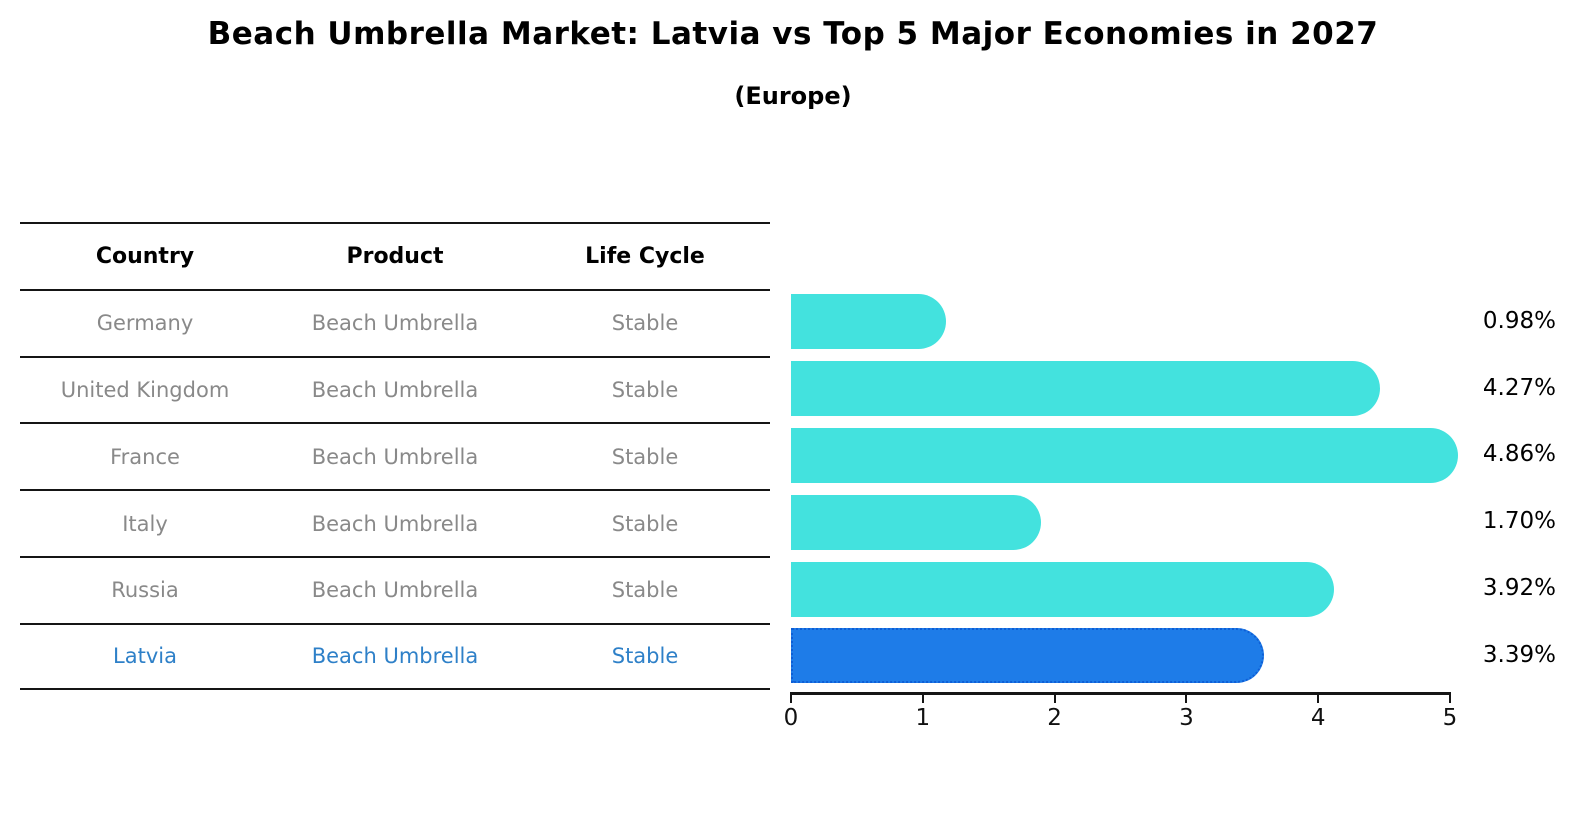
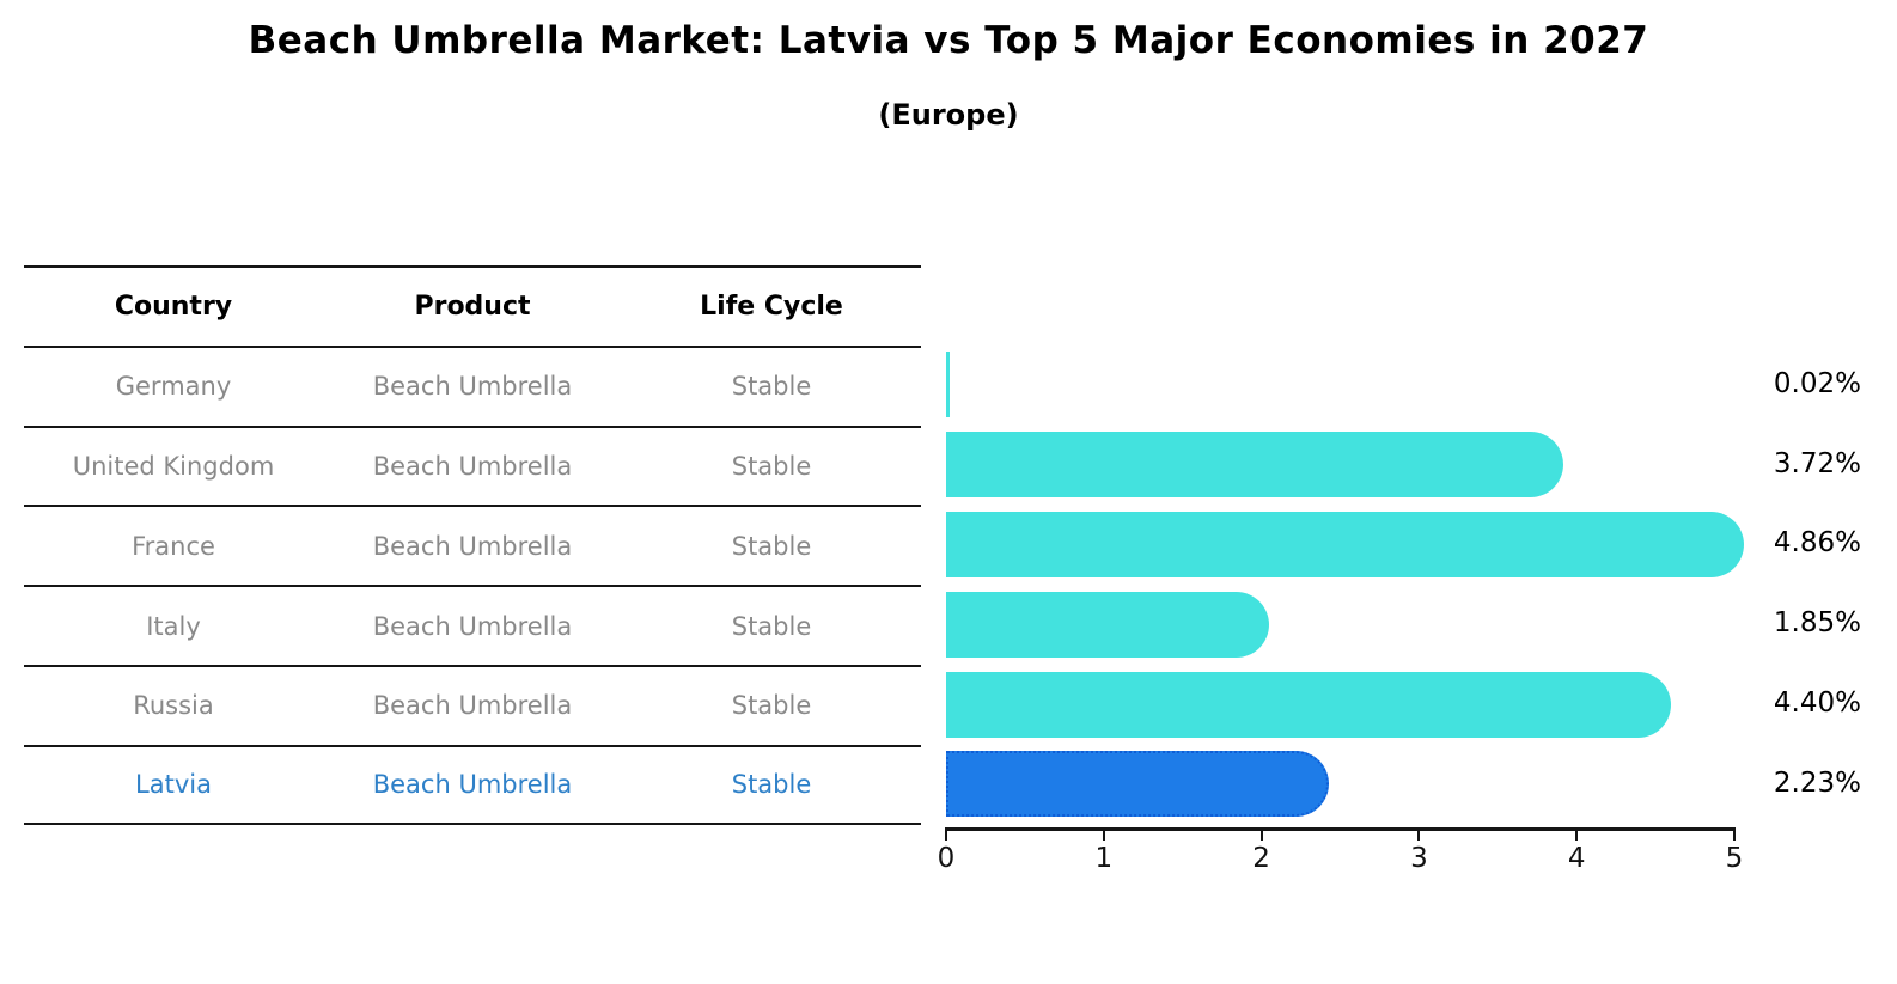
Germany: 0.98% -> 0.02%
United Kingdom: 4.27% -> 3.72%
Italy: 1.70% -> 1.85%
Russia: 3.92% -> 4.40%
Latvia: 3.39% -> 2.23%
